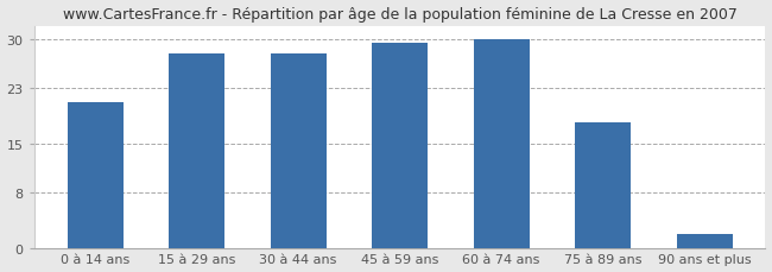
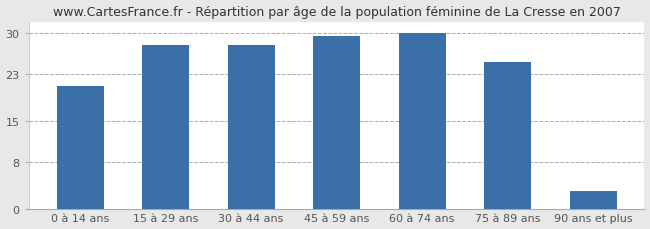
75 à 89 ans: 18.0 -> 25.0
90 ans et plus: 2.0 -> 3.0
